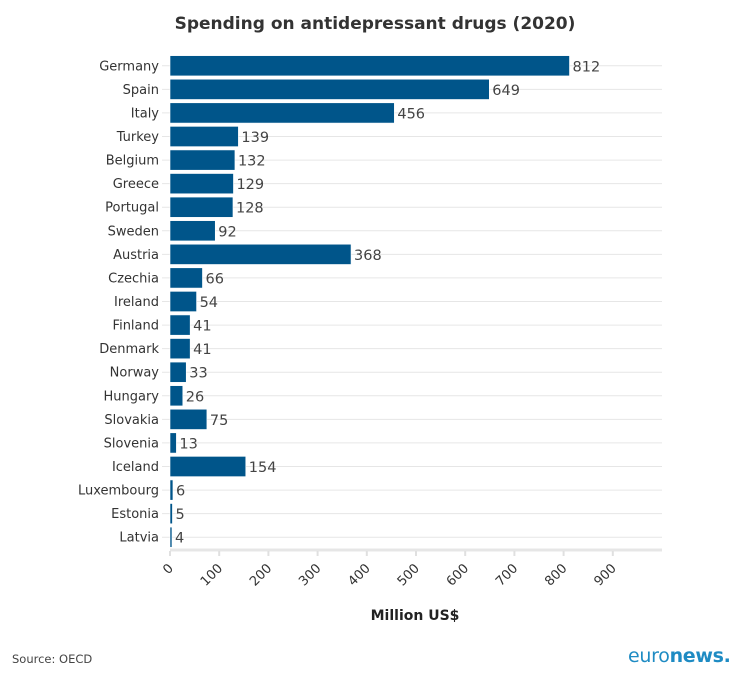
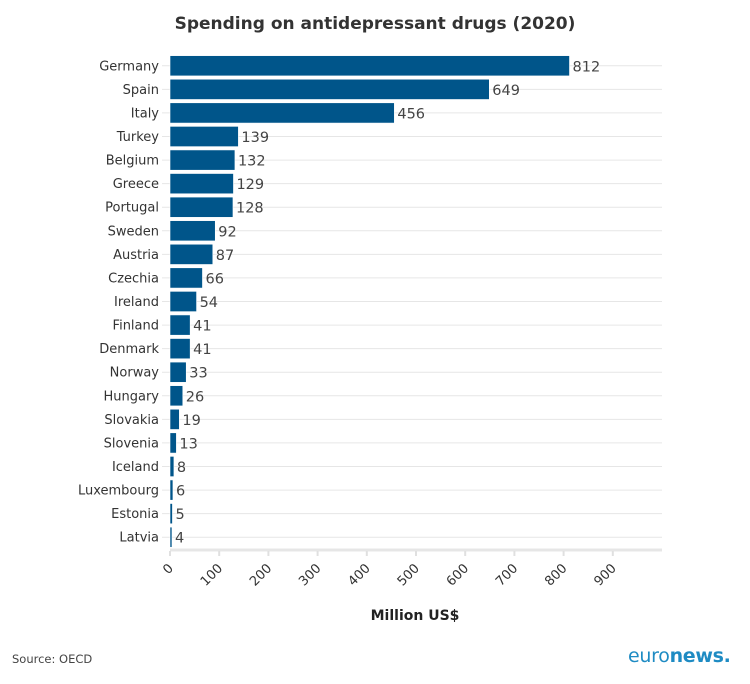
Austria: 368 -> 87
Slovakia: 75 -> 19
Iceland: 154 -> 8
